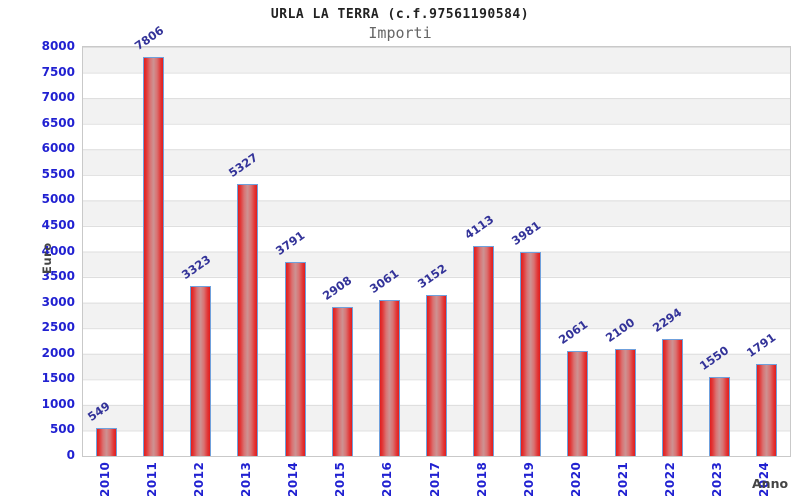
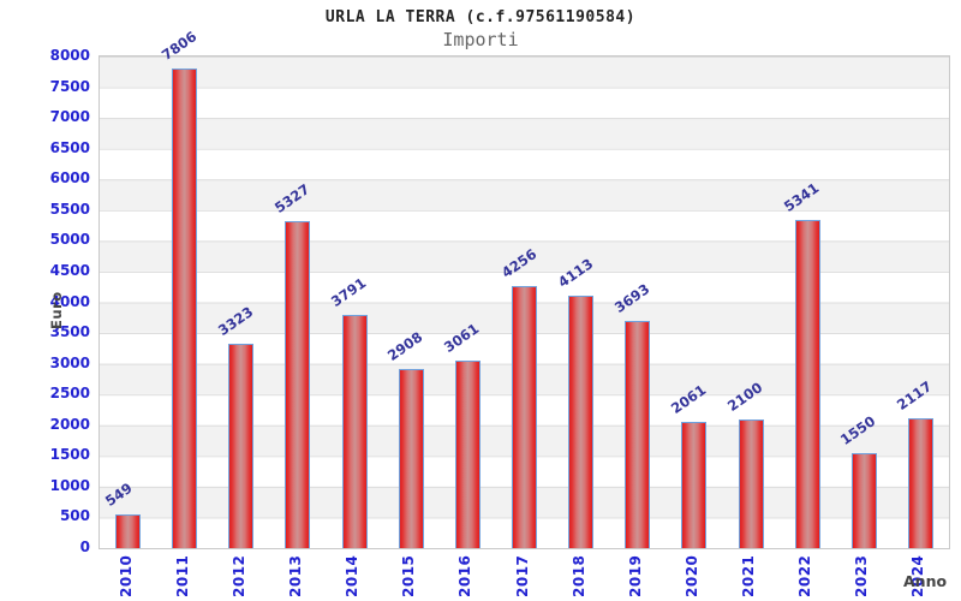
2017: 3152 -> 4256
2019: 3981 -> 3693
2022: 2294 -> 5341
2024: 1791 -> 2117
